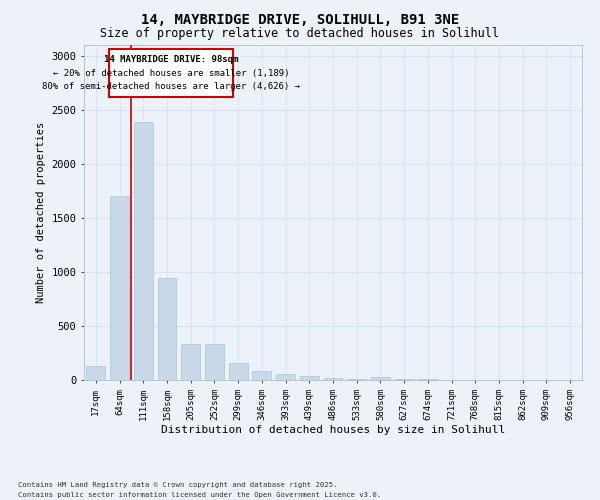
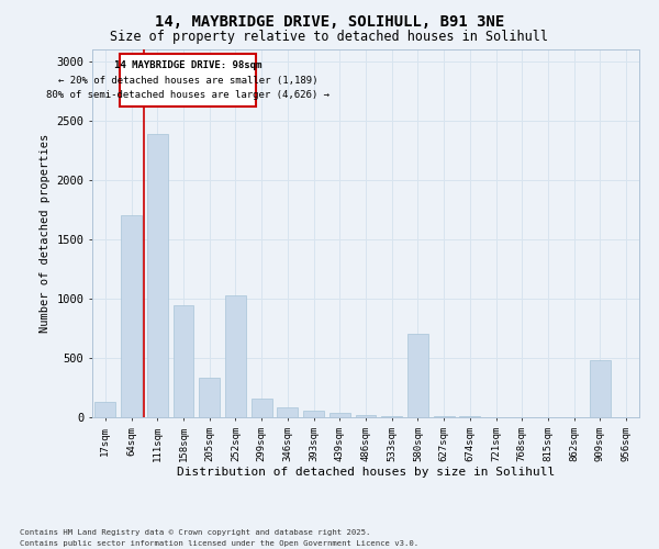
252sqm: 330 -> 1030
580sqm: 30 -> 700
909sqm: 0 -> 480
